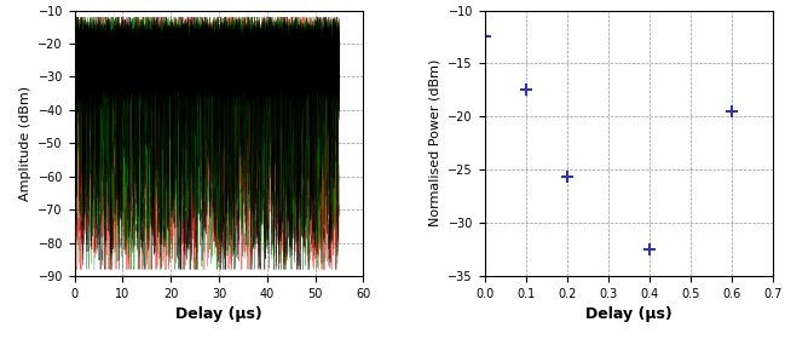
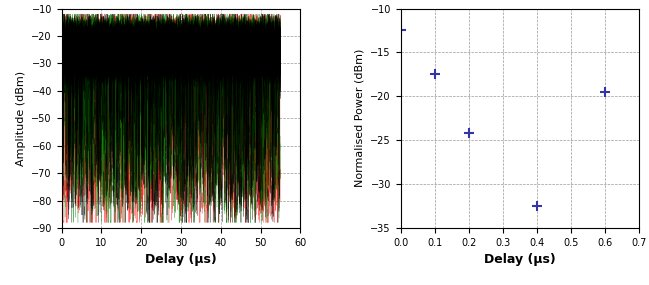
0.2: -25.7 -> -24.2
